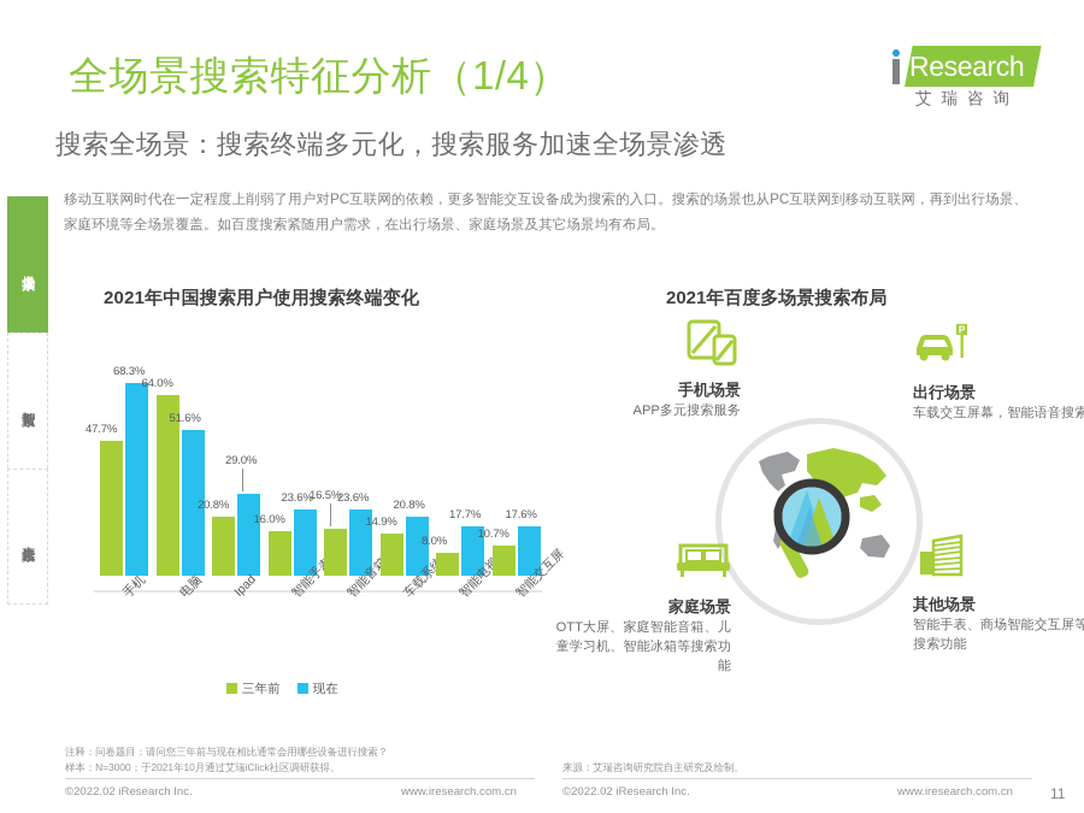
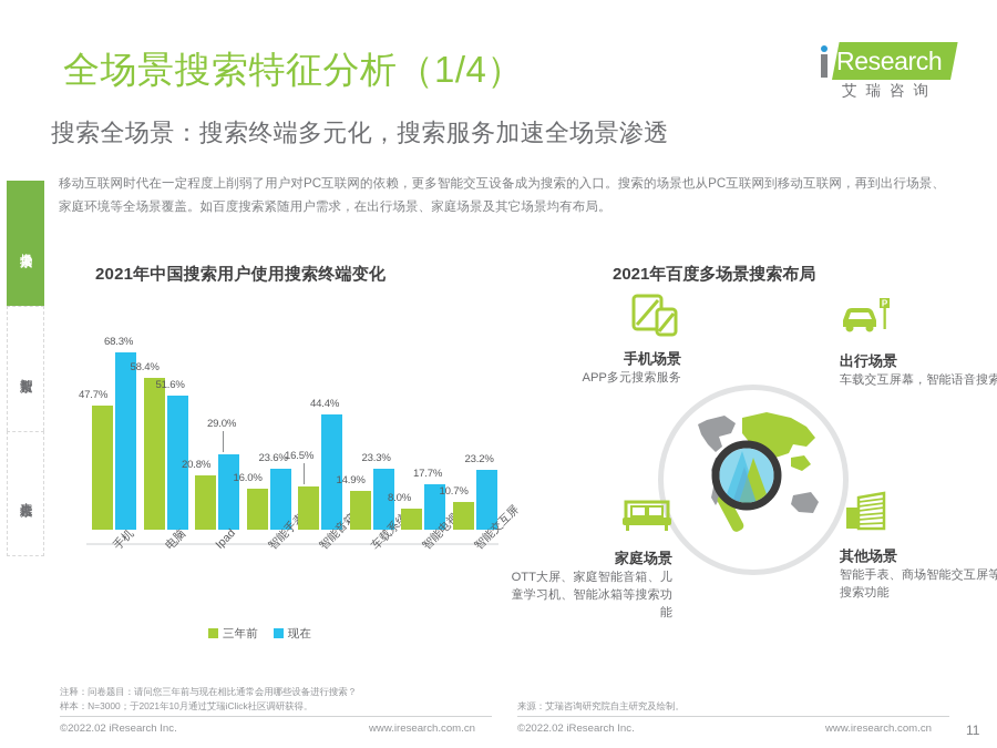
三年前/电脑: 64.0% -> 58.4%
现在/智能音箱: 23.6% -> 44.4%
现在/车载系统: 20.8% -> 23.3%
现在/智能交互屏: 17.6% -> 23.2%
